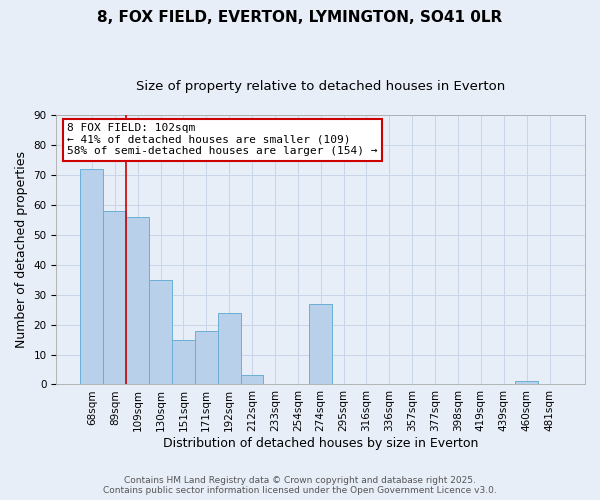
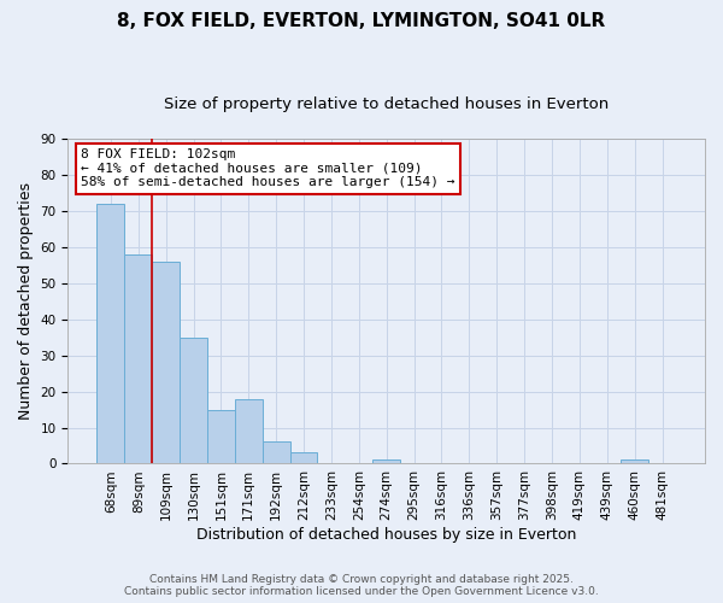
192sqm: 24 -> 6
274sqm: 27 -> 1
